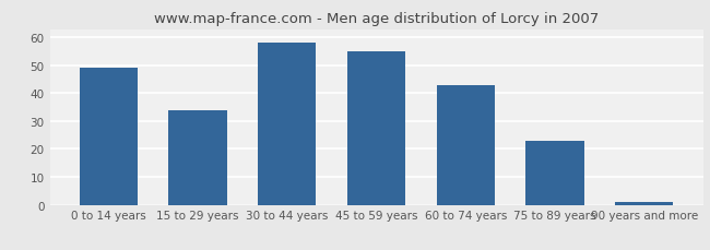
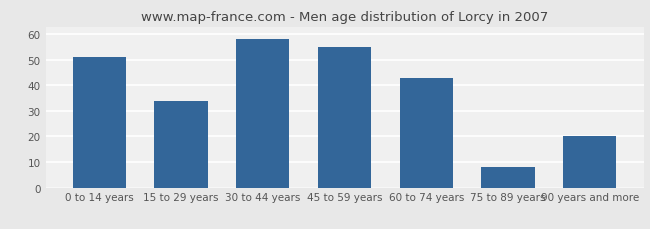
0 to 14 years: 49 -> 51
75 to 89 years: 23 -> 8
90 years and more: 1 -> 20
